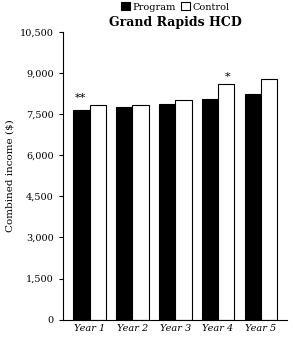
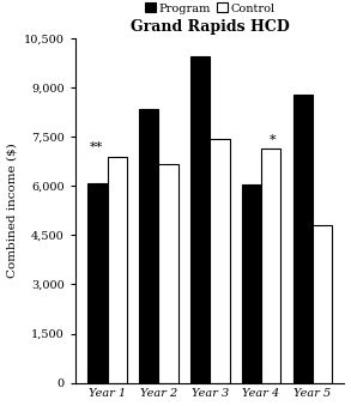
Program/Year 1: 7,650 -> 6,100
Control/Year 1: 7,820 -> 6,900
Program/Year 2: 7,760 -> 8,350
Control/Year 2: 7,820 -> 6,650
Program/Year 3: 7,860 -> 9,950
Control/Year 3: 8,020 -> 7,450
Program/Year 4: 8,060 -> 6,050
Control/Year 4: 8,600 -> 7,150
Program/Year 5: 8,220 -> 8,800
Control/Year 5: 8,780 -> 4,800
